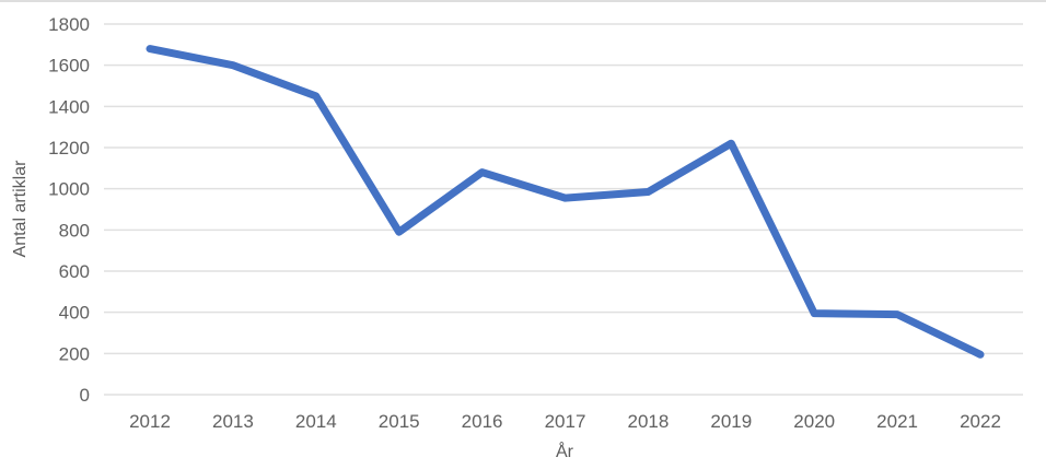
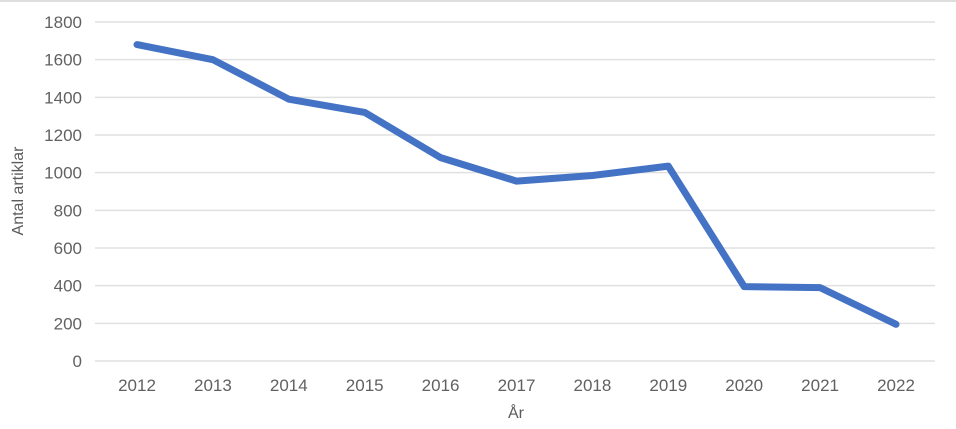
2014: 1450 -> 1390
2015: 790 -> 1320
2019: 1220 -> 1040
